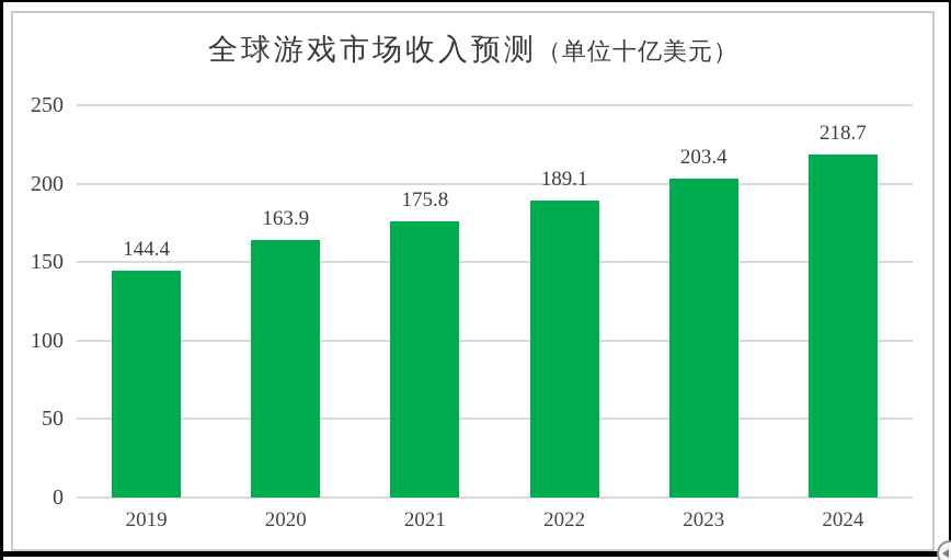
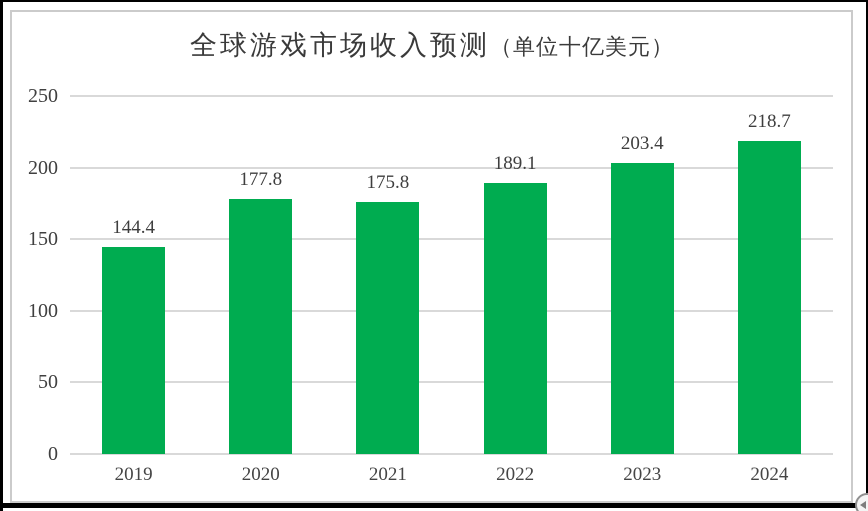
2020: 163.9 -> 177.8
